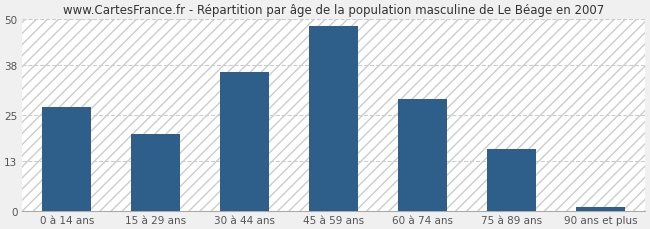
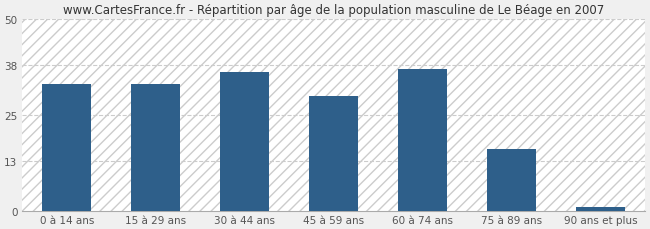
0 à 14 ans: 27 -> 33
15 à 29 ans: 20 -> 33
45 à 59 ans: 48 -> 30
60 à 74 ans: 29 -> 37
